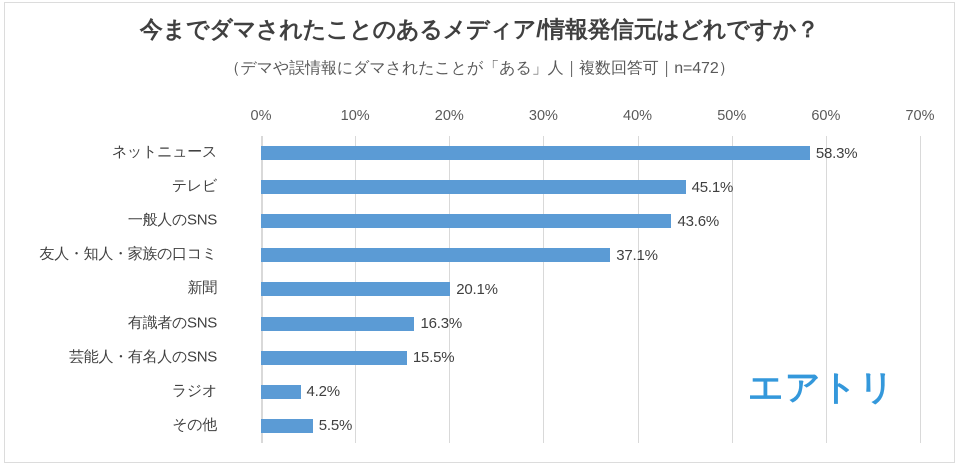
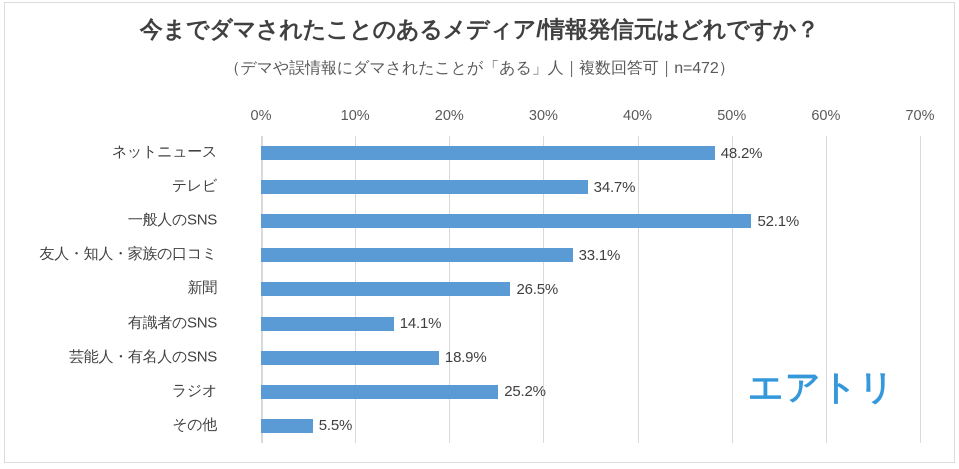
ネットニュース: 58.3% -> 48.2%
テレビ: 45.1% -> 34.7%
一般人のSNS: 43.6% -> 52.1%
友人・知人・家族の口コミ: 37.1% -> 33.1%
新聞: 20.1% -> 26.5%
有識者のSNS: 16.3% -> 14.1%
芸能人・有名人のSNS: 15.5% -> 18.9%
ラジオ: 4.2% -> 25.2%
